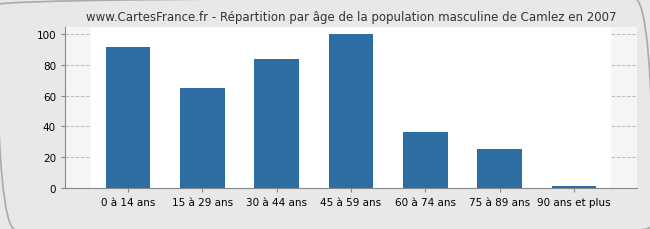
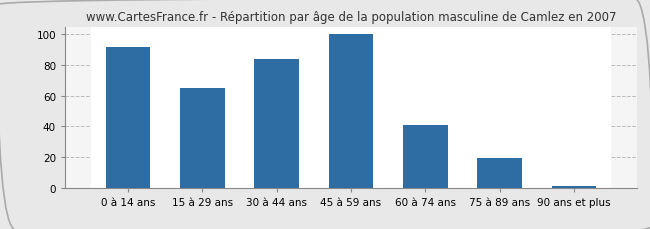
60 à 74 ans: 36 -> 41
75 à 89 ans: 25 -> 19
